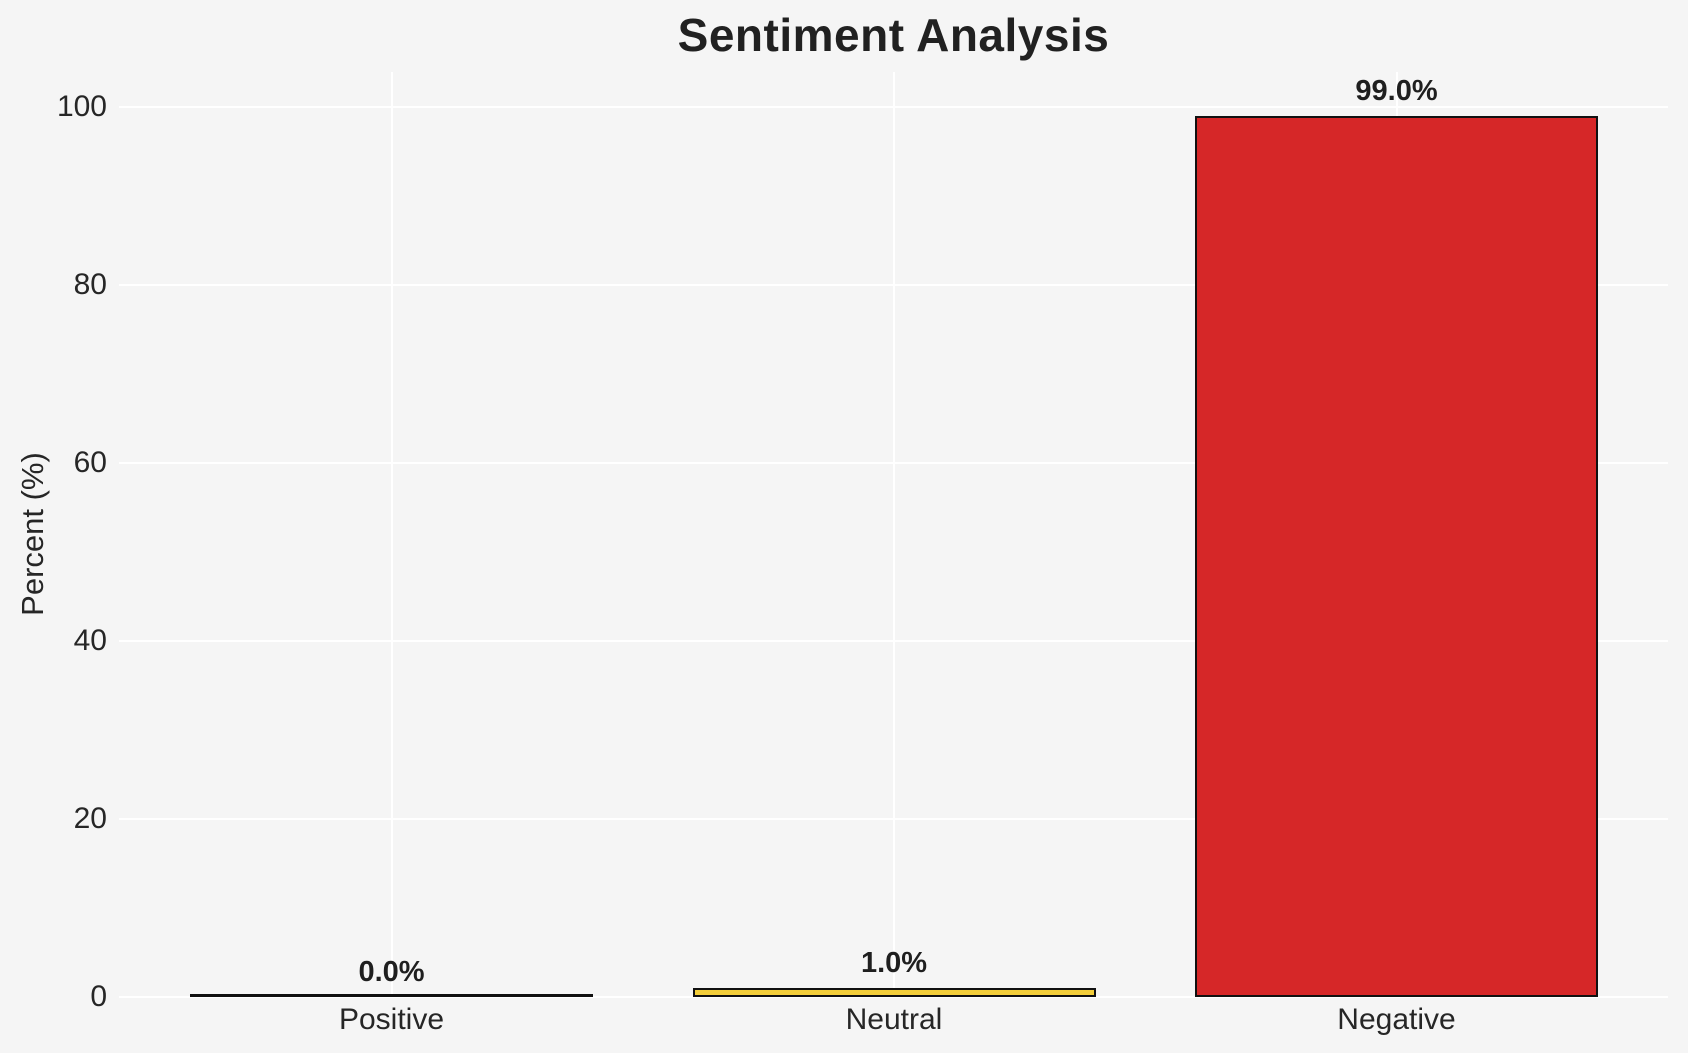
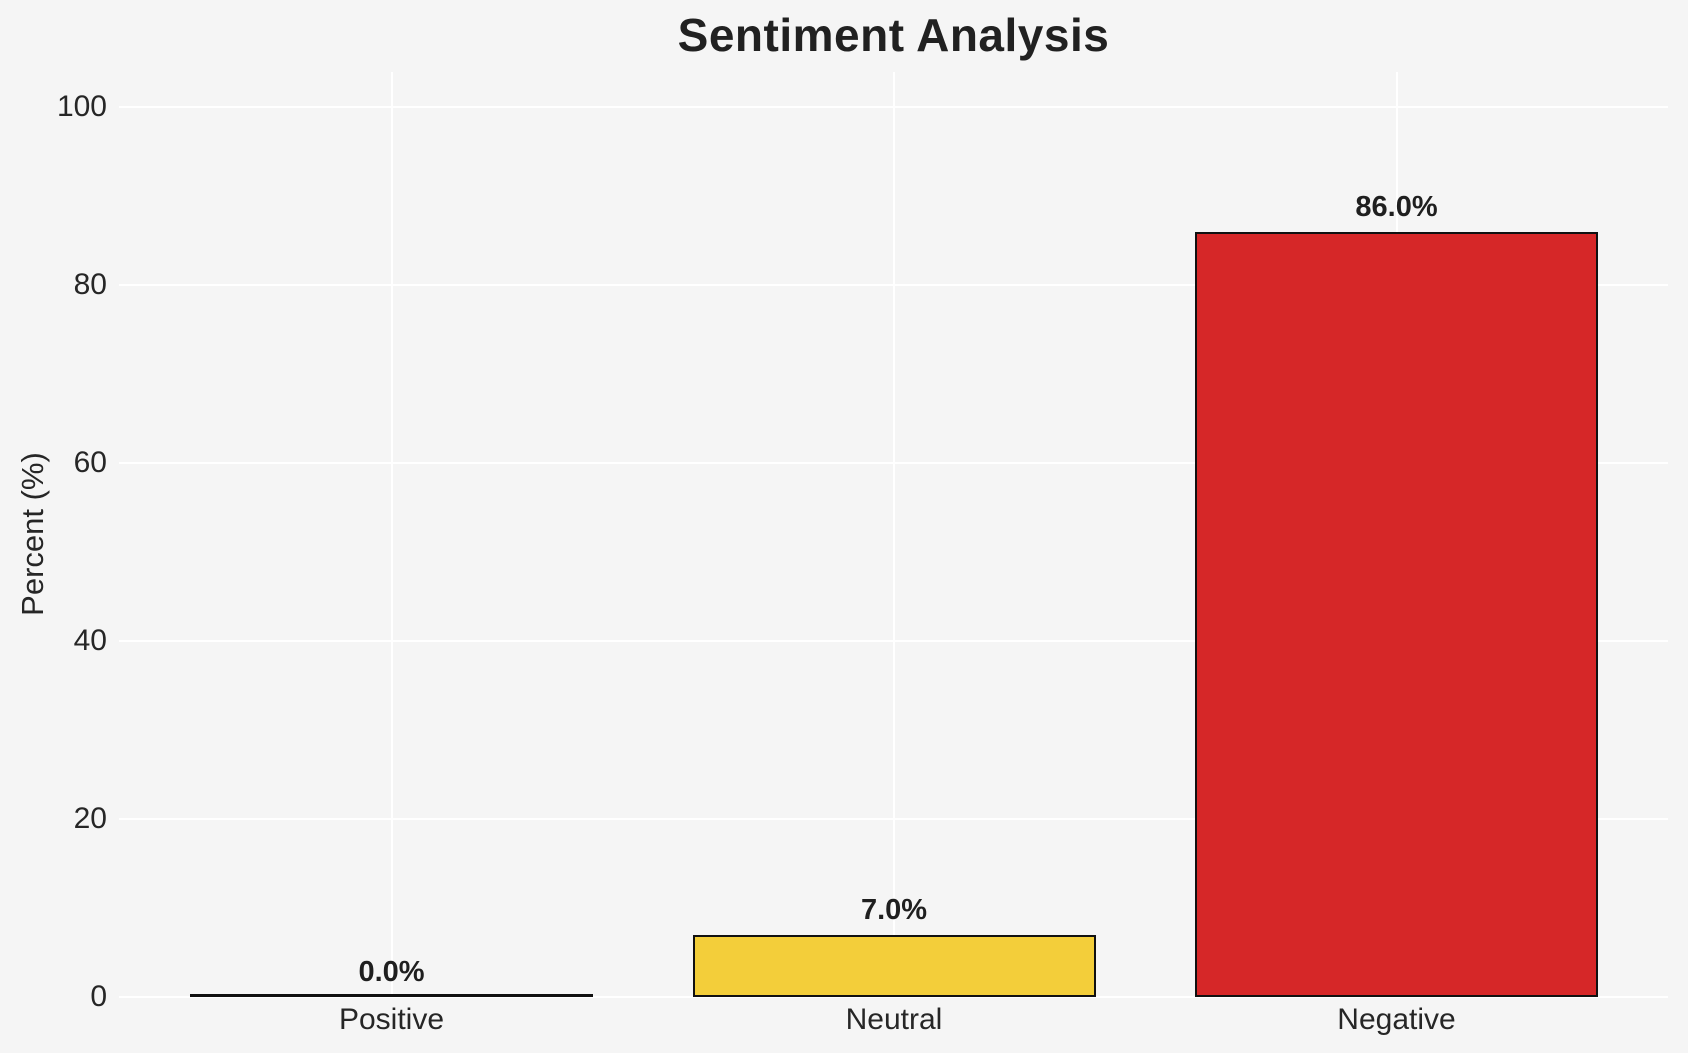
Neutral: 1.0% -> 7.0%
Negative: 99.0% -> 86.0%
